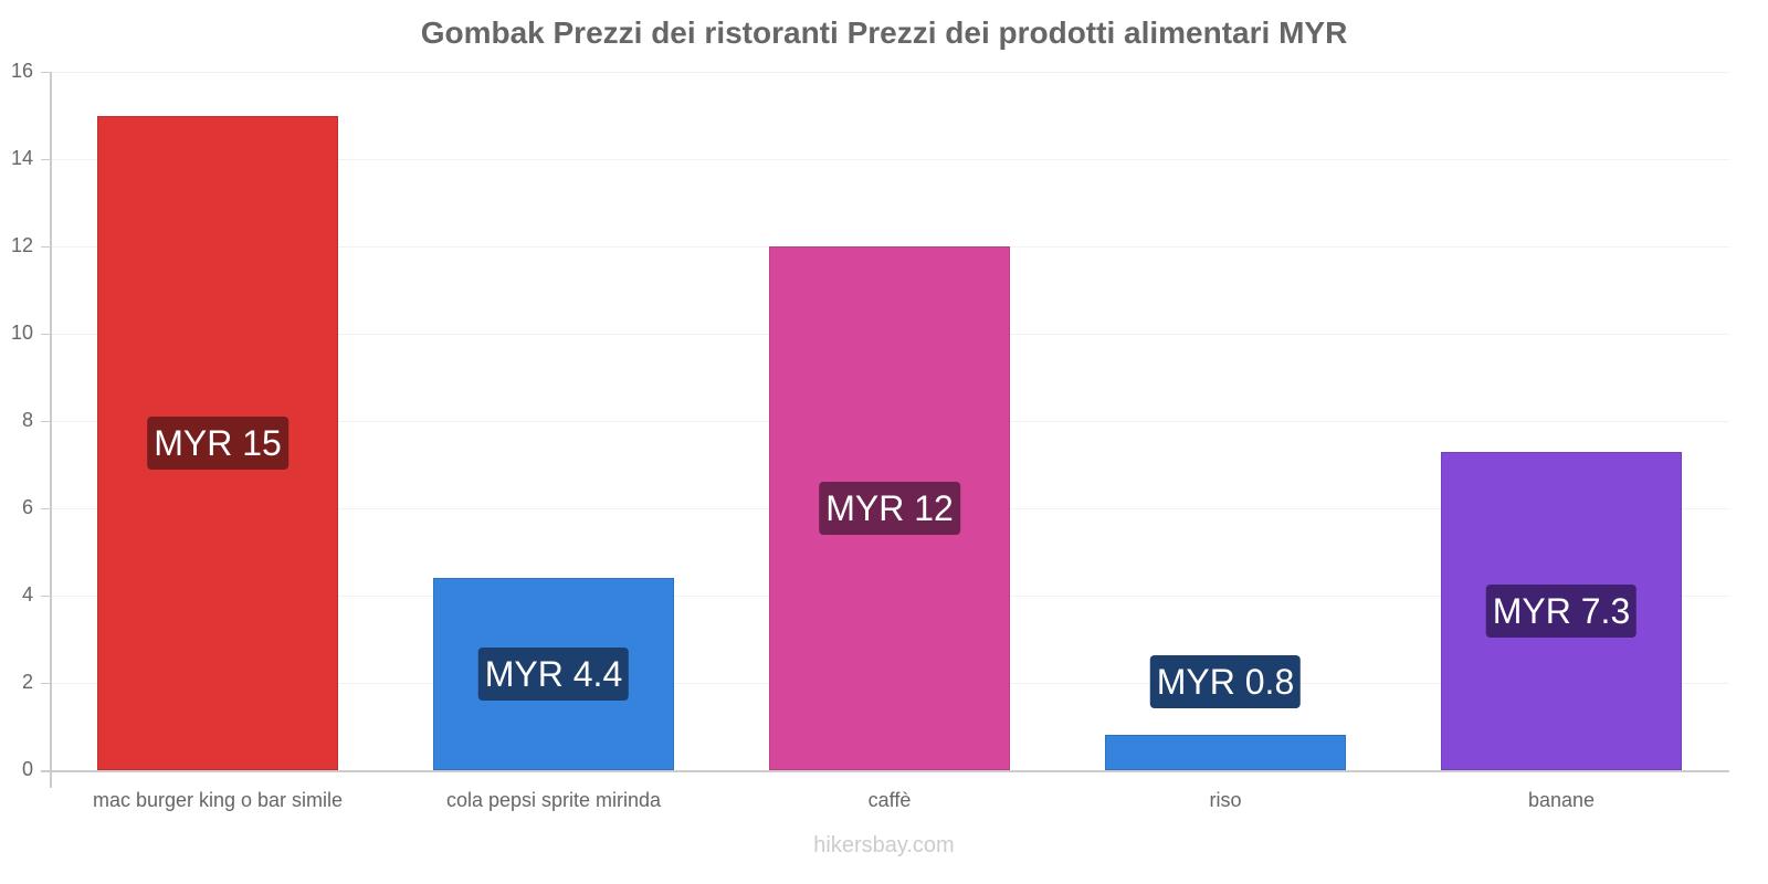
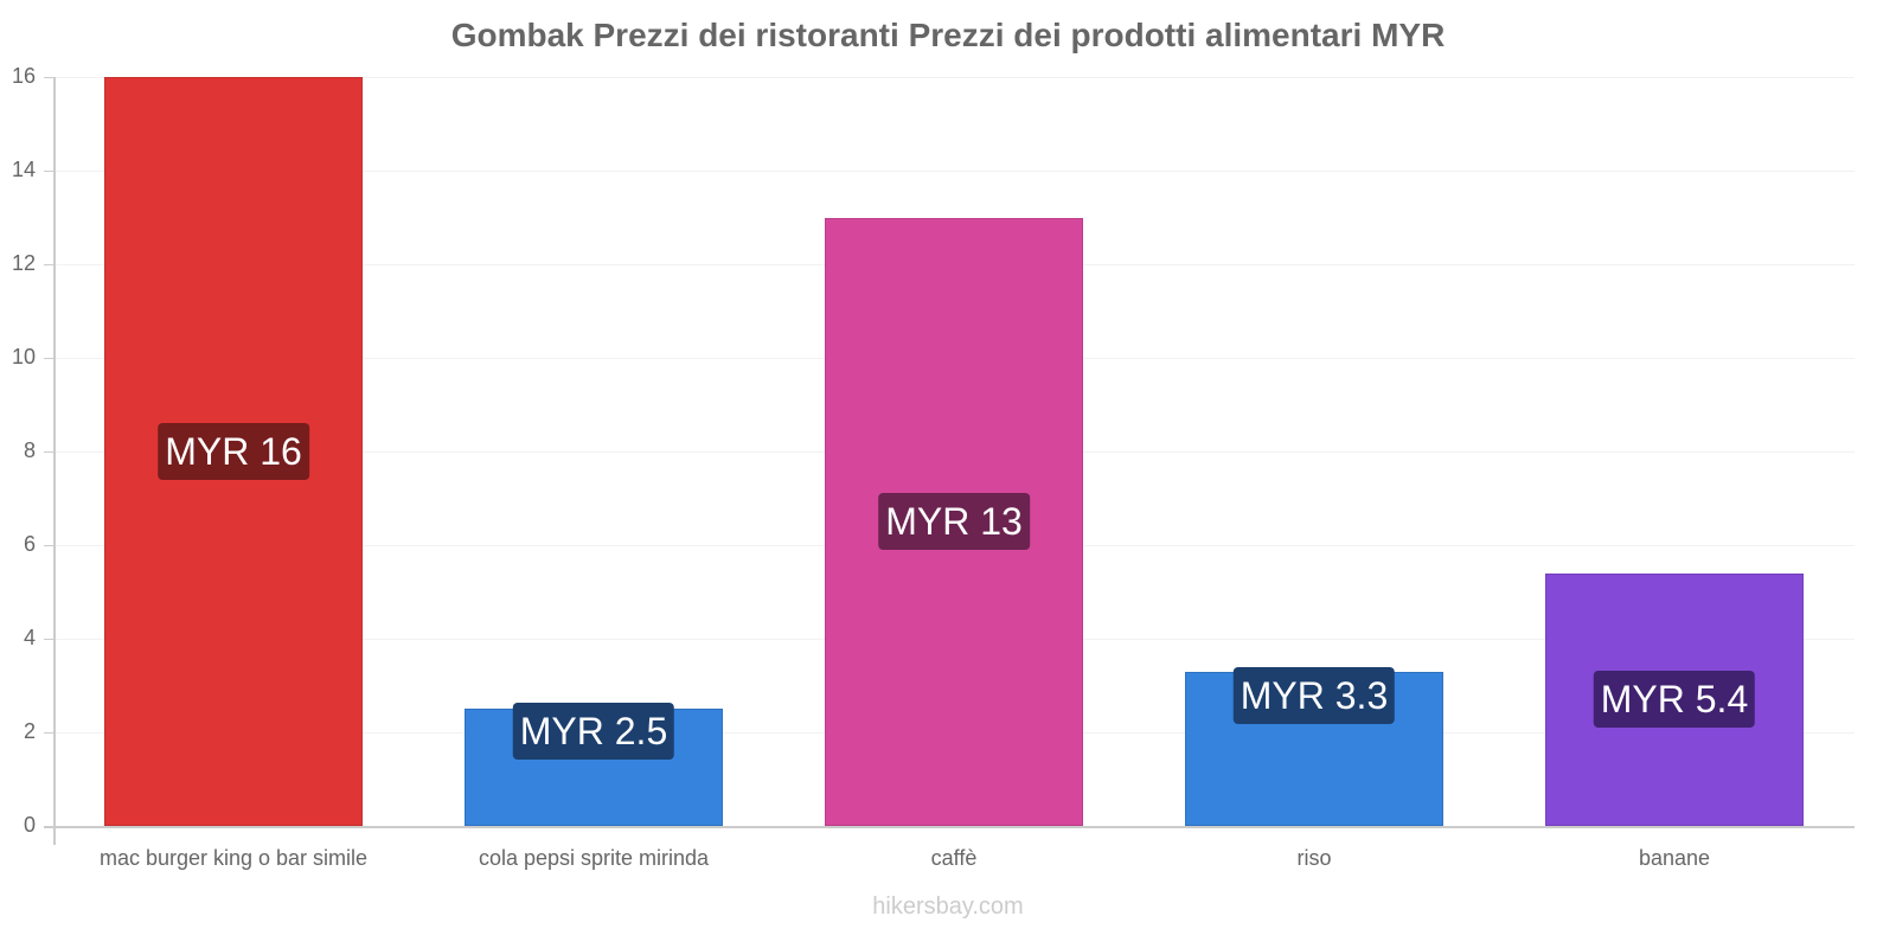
mac burger king o bar simile: 15 -> 16
cola pepsi sprite mirinda: 4.4 -> 2.5
caffè: 12 -> 13
riso: 0.8 -> 3.3
banane: 7.3 -> 5.4
